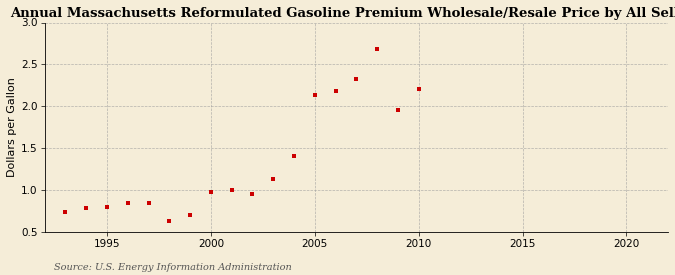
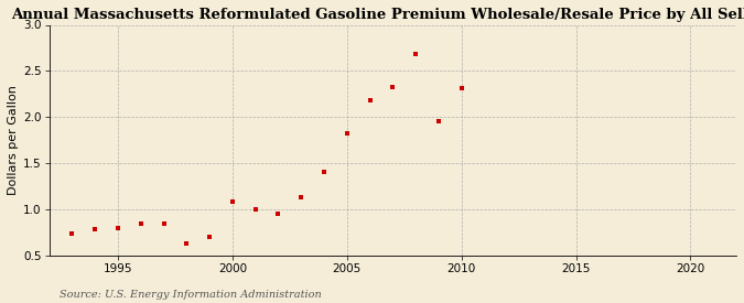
2000: 0.98 -> 1.08
2005: 2.14 -> 1.82
2010: 2.20 -> 2.31
